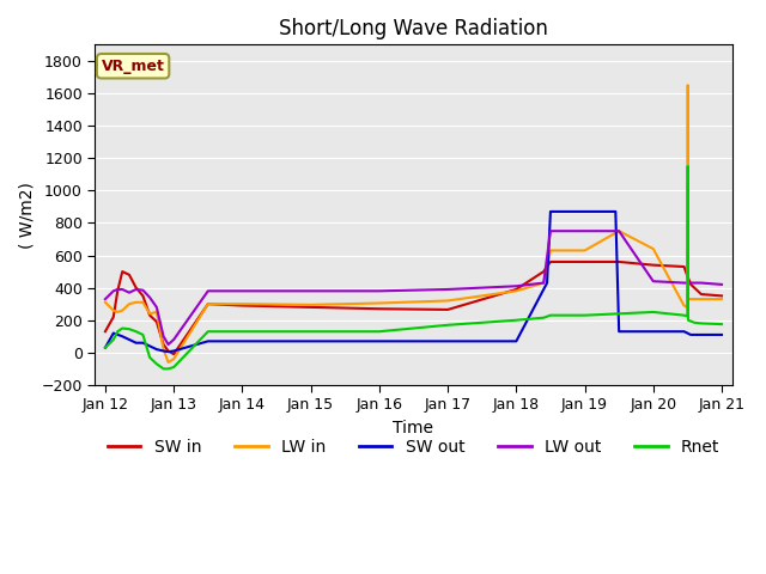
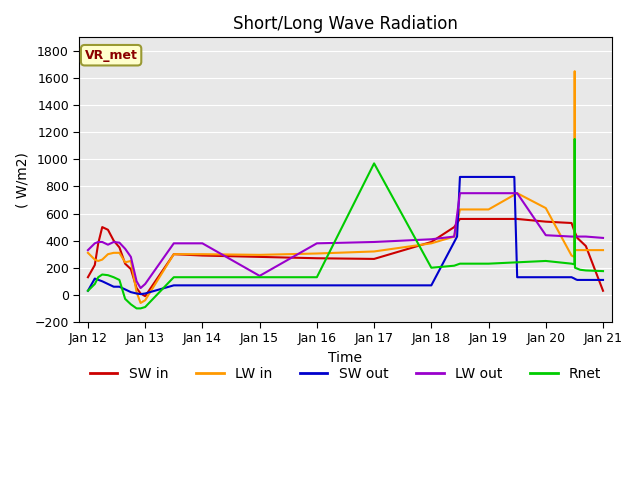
LW out/Jan 15: 380 -> 140
Rnet/Jan 17: 170 -> 970
SW in/Jan 21: 350 -> 30
